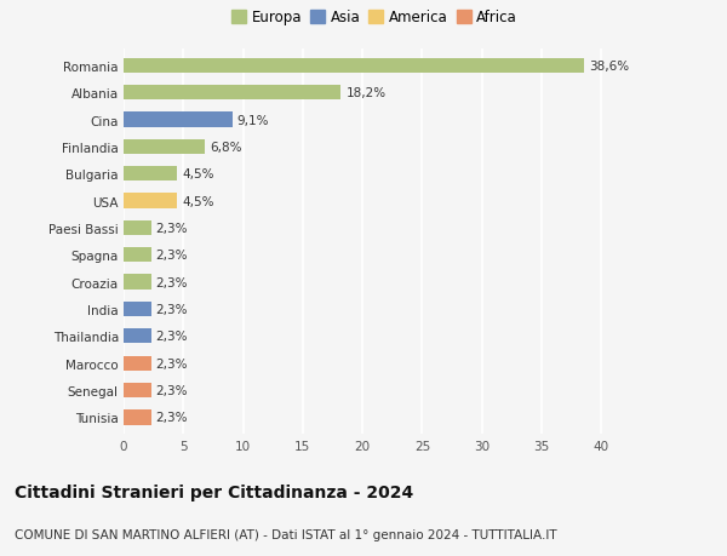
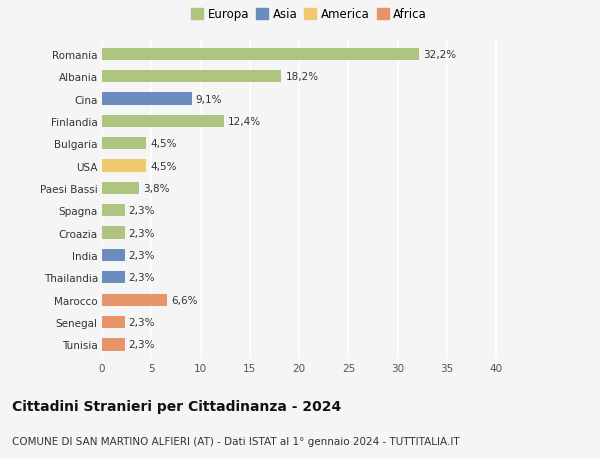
Romania: 38,6% -> 32,2%
Finlandia: 6,8% -> 12,4%
Paesi Bassi: 2,3% -> 3,8%
Marocco: 2,3% -> 6,6%
